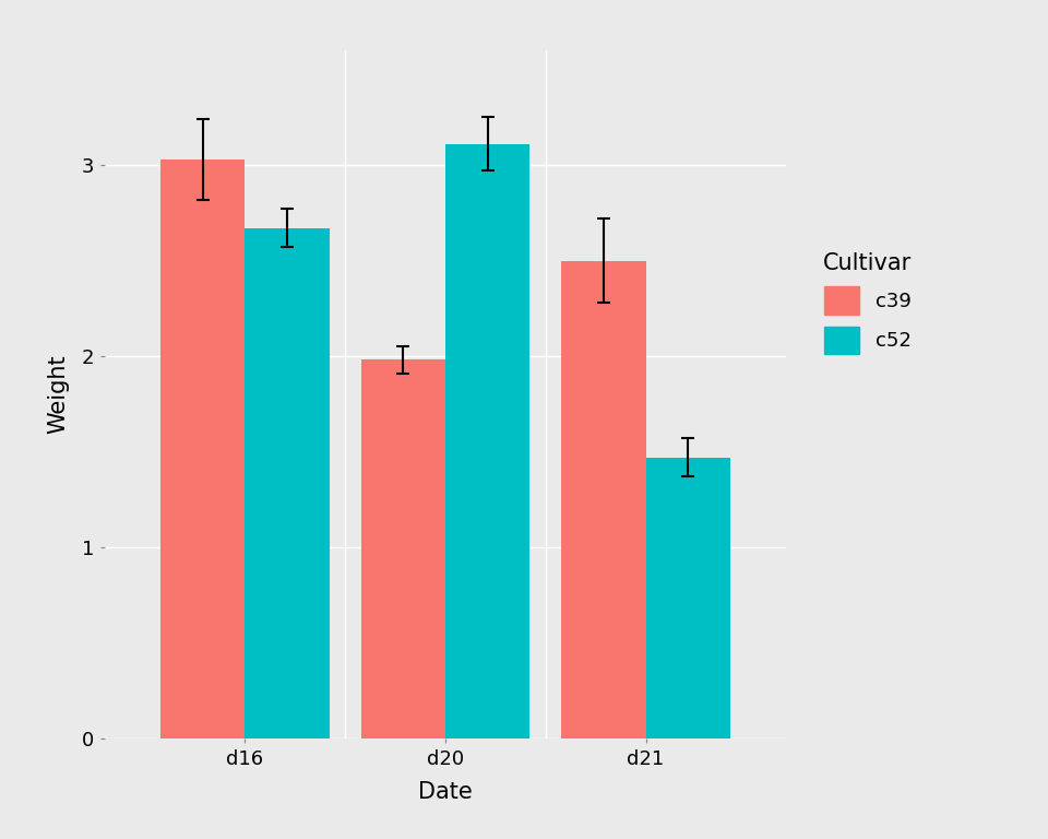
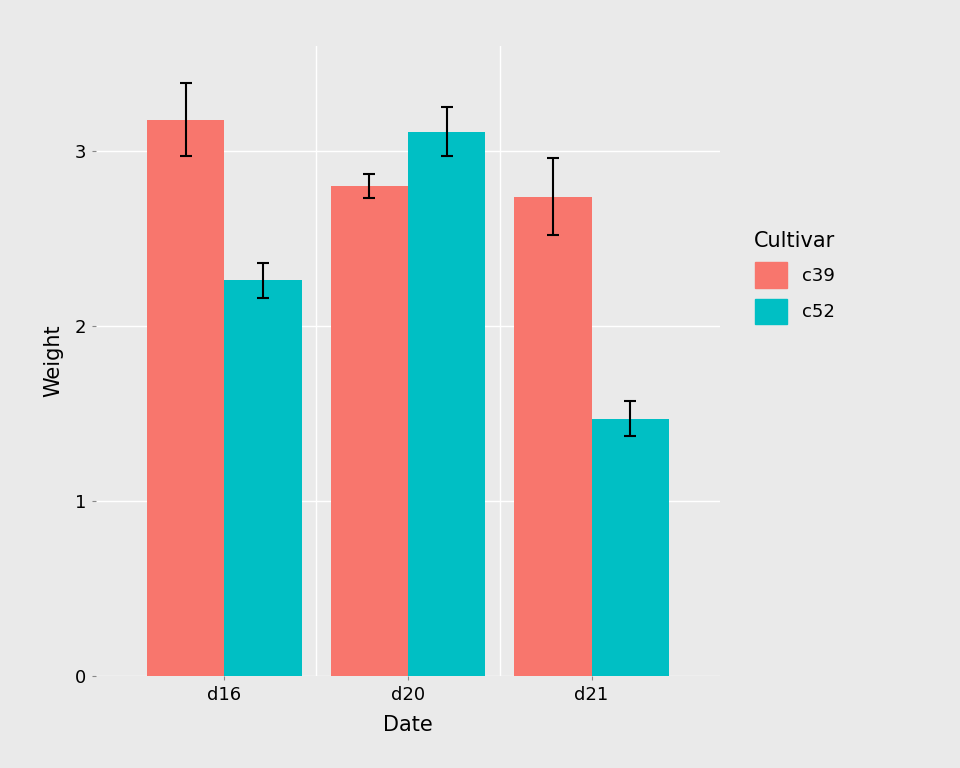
c39/d16: 3.03 -> 3.18
c52/d16: 2.67 -> 2.26
c39/d20: 1.98 -> 2.80
c39/d21: 2.50 -> 2.74
